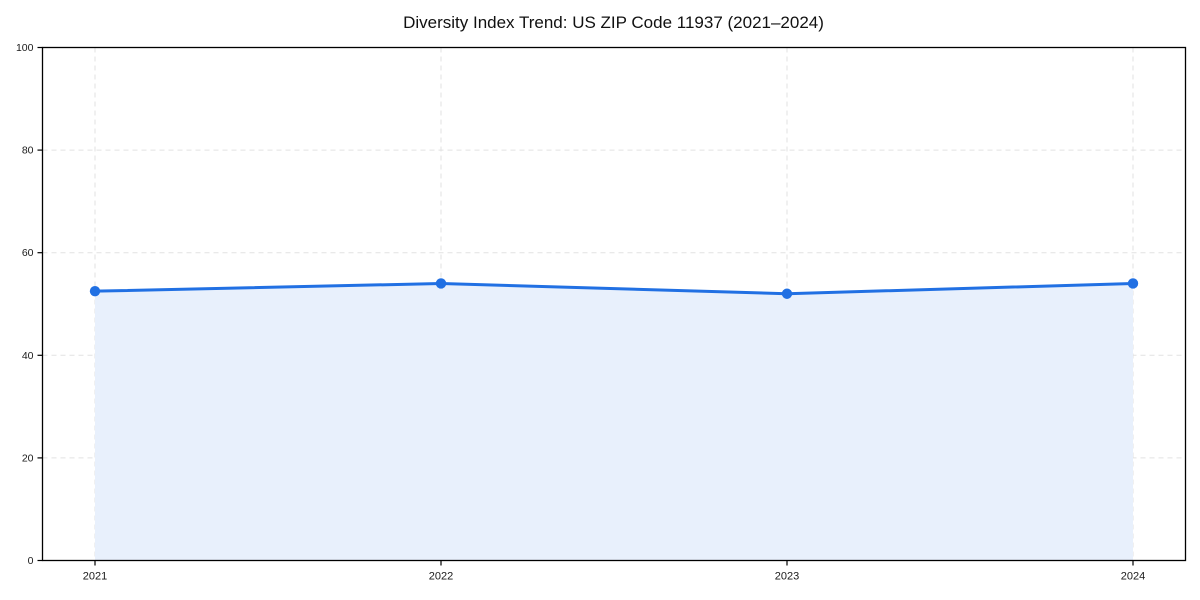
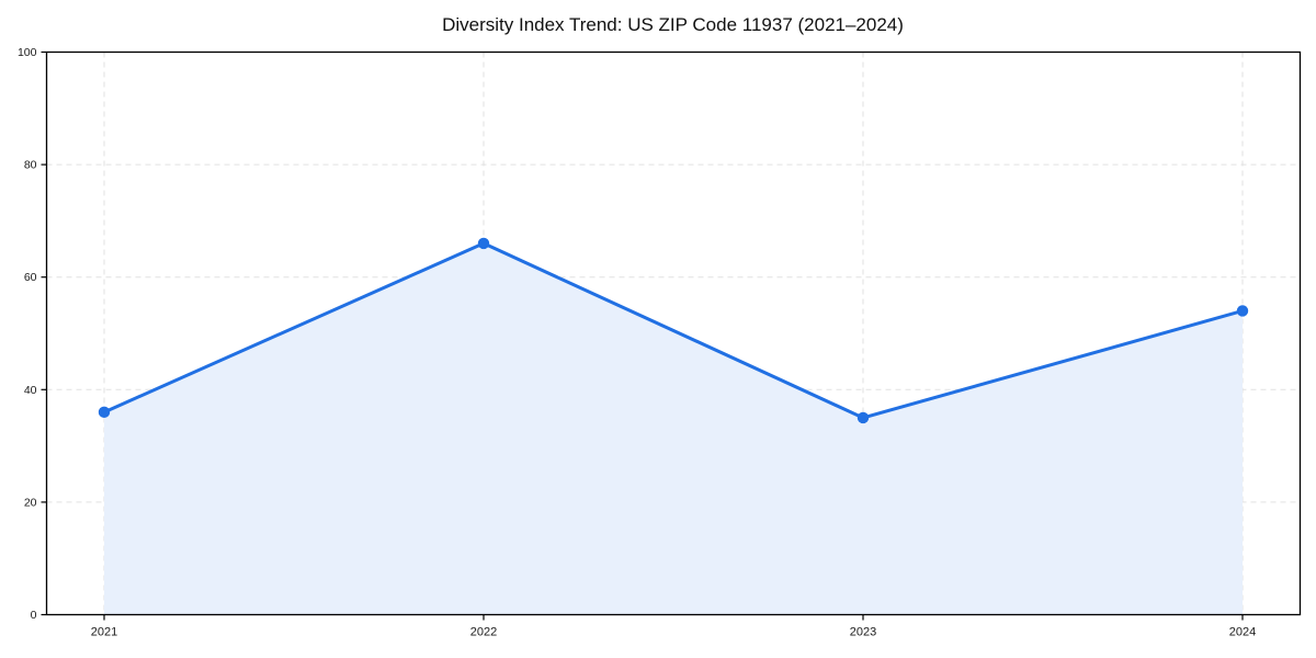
2021: 52 -> 36
2022: 54 -> 66
2023: 52 -> 35
